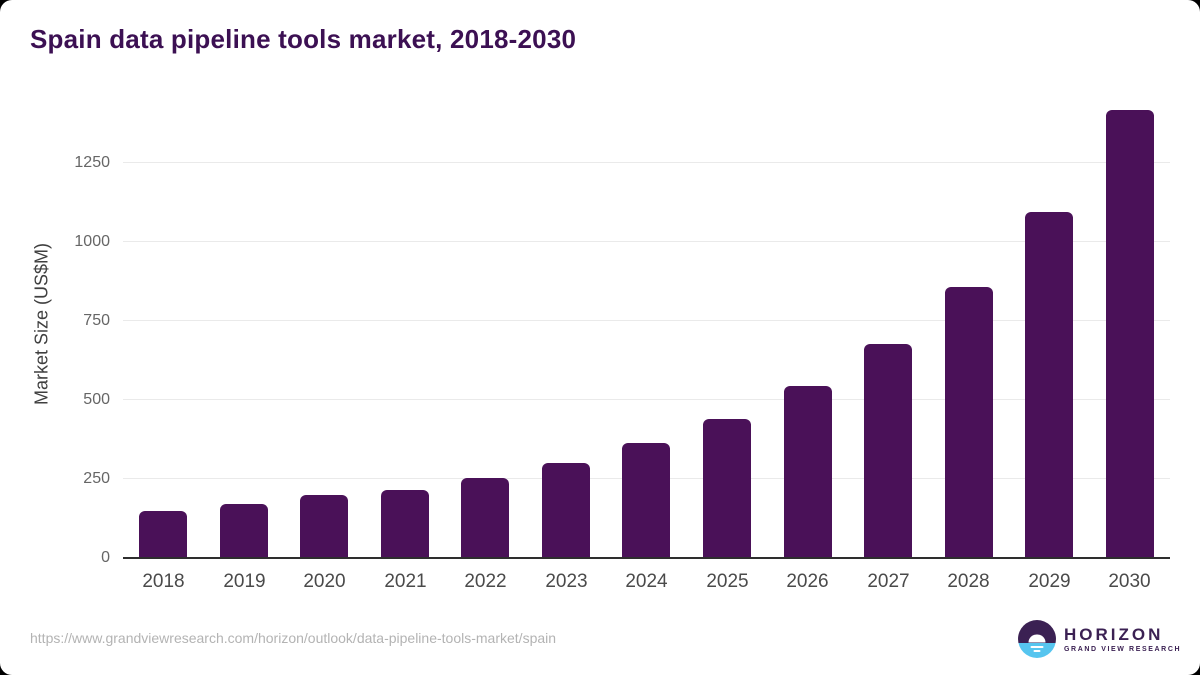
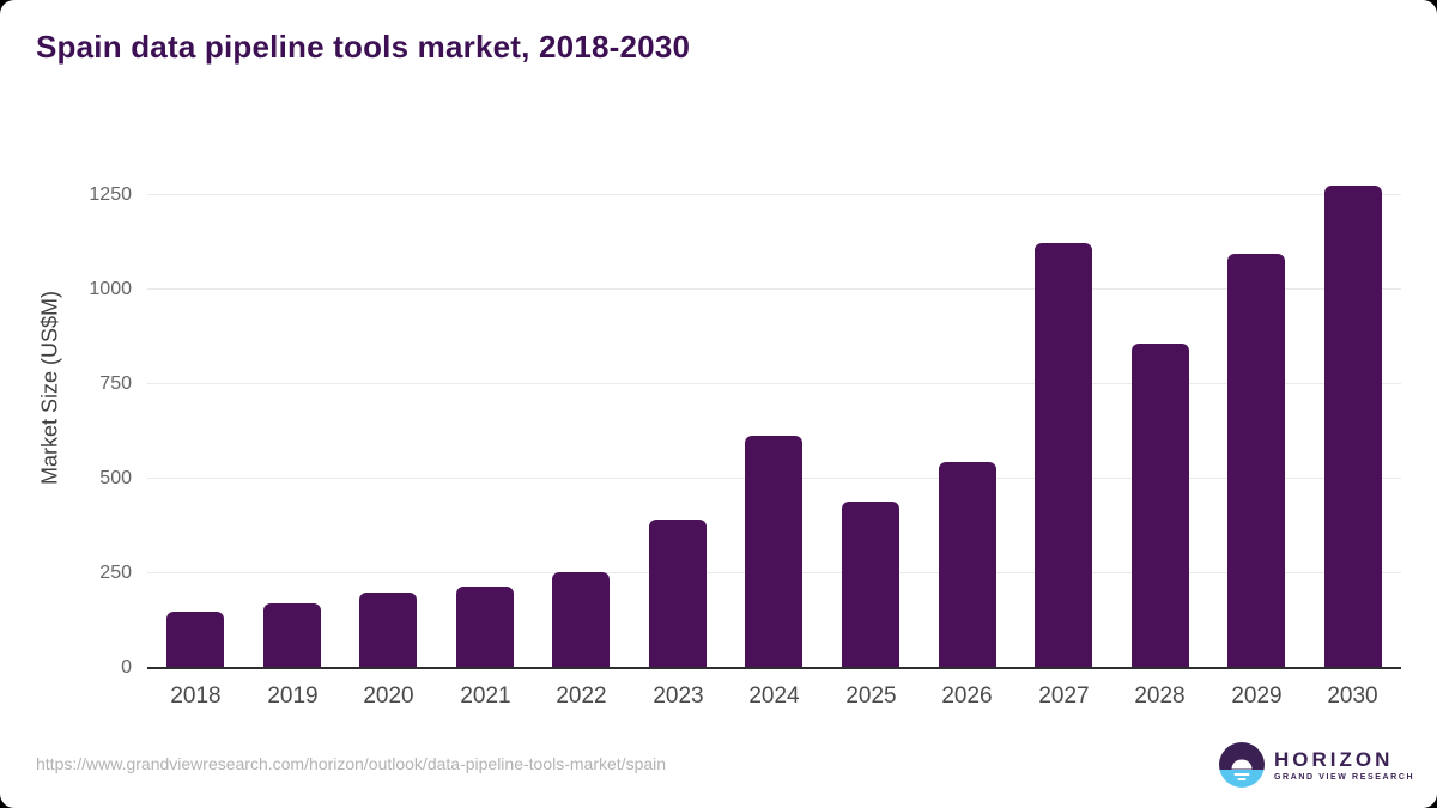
2023: 300 -> 390
2024: 360 -> 610
2027: 670 -> 1120
2030: 1410 -> 1270
